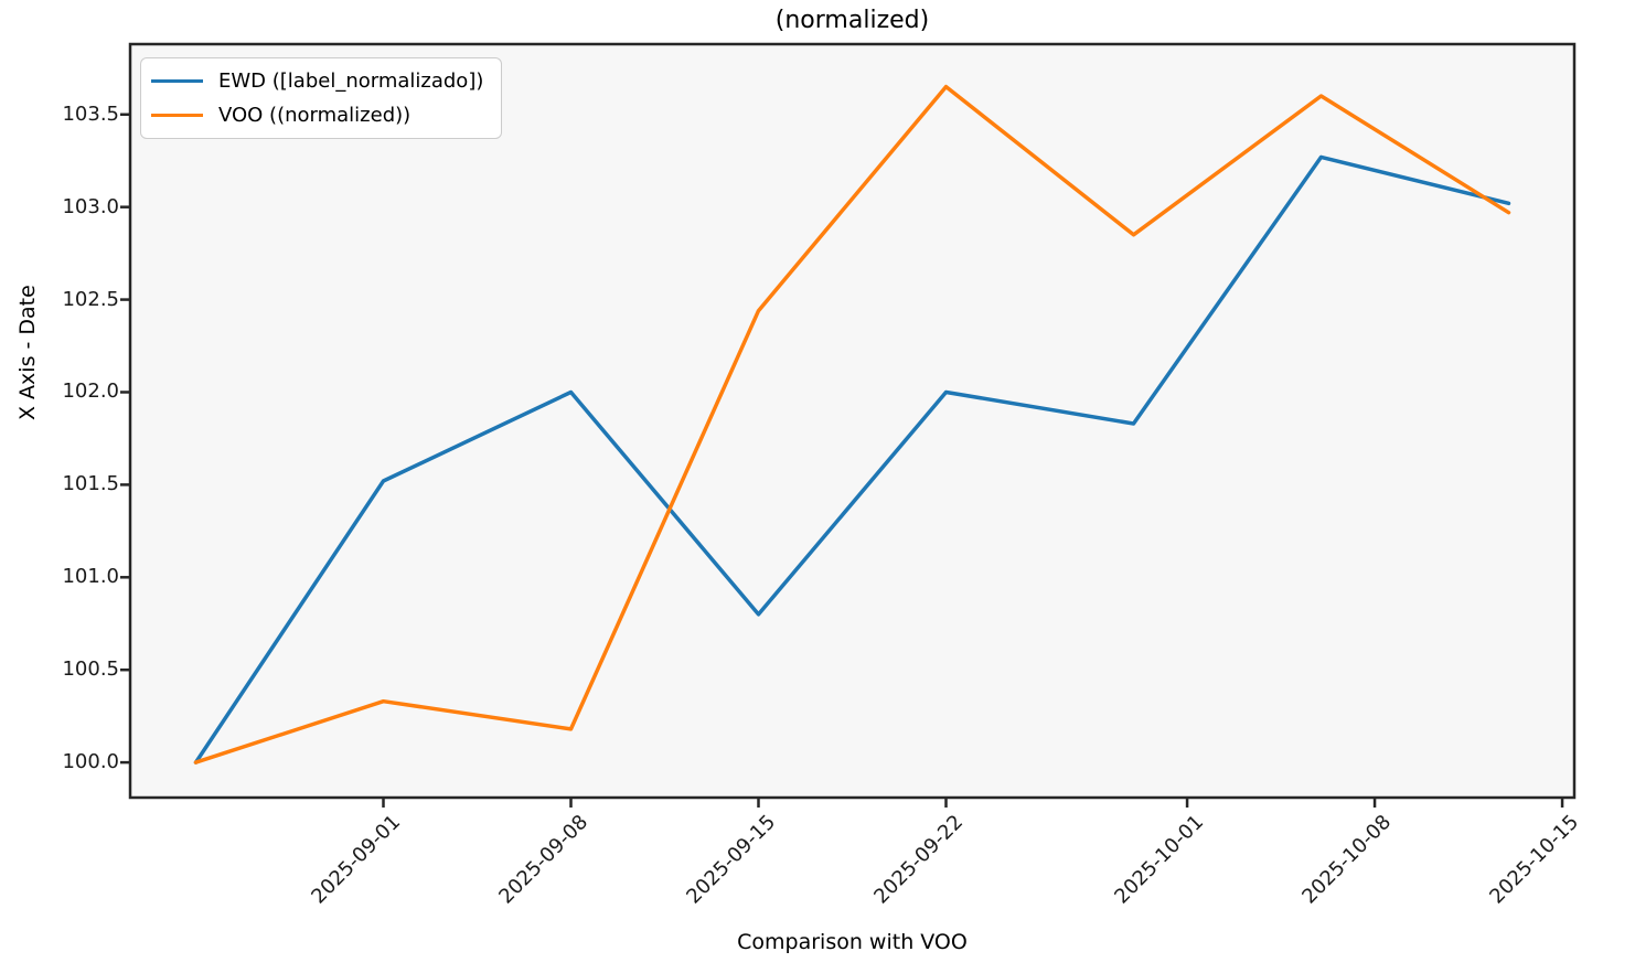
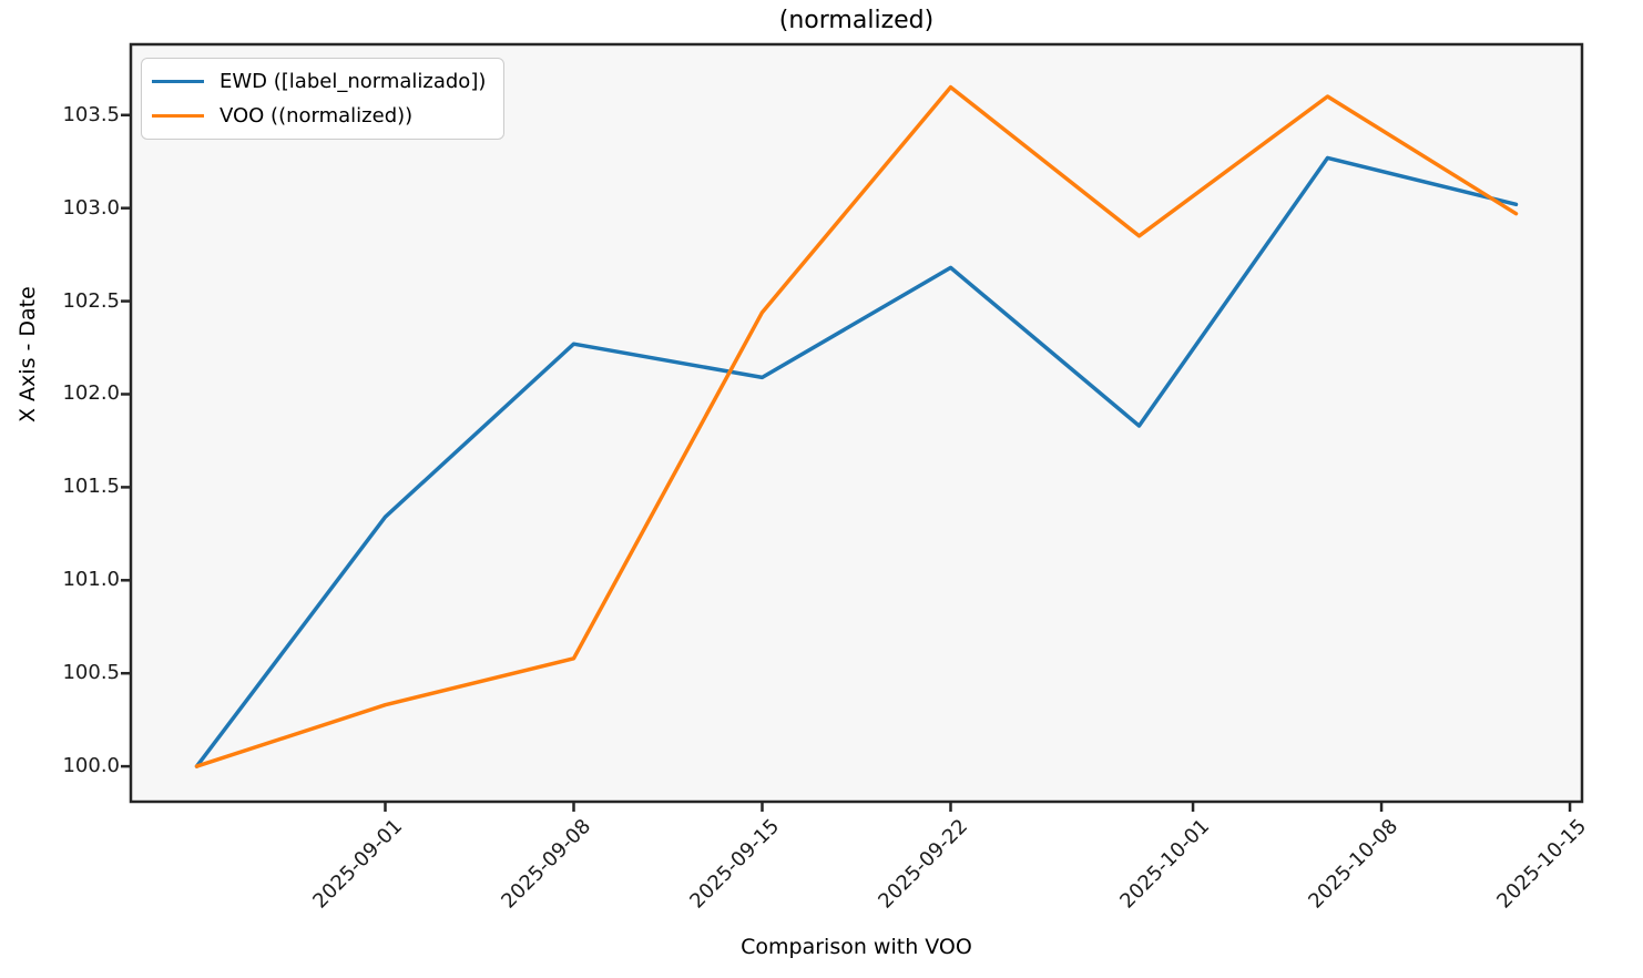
EWD ([label_normalizado])/2025-09-01: 101.52 -> 101.34
EWD ([label_normalizado])/2025-09-08: 102.00 -> 102.27
VOO ((normalized))/2025-09-08: 100.18 -> 100.58
EWD ([label_normalizado])/2025-09-15: 100.80 -> 102.09
EWD ([label_normalizado])/2025-09-22: 102.00 -> 102.68
